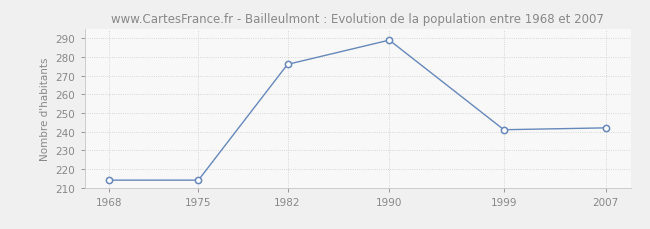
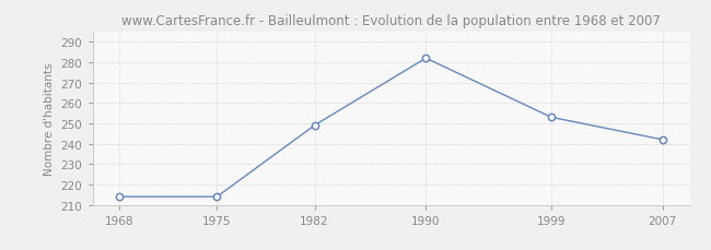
1982: 276 -> 249
1990: 289 -> 282
1999: 241 -> 253
